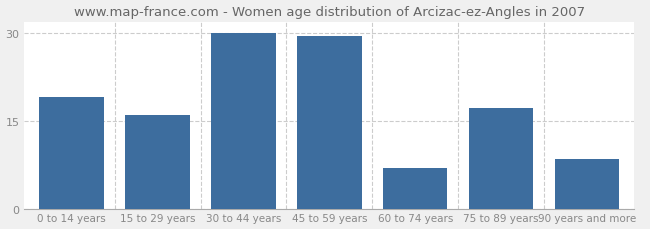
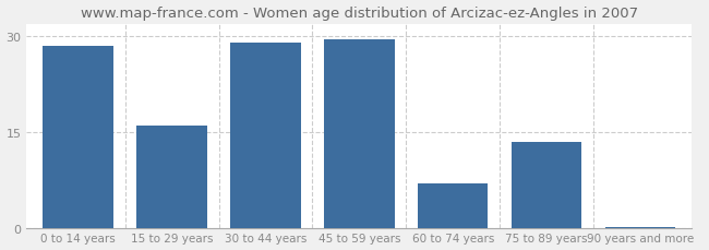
0 to 14 years: 19.2 -> 28.5
30 to 44 years: 30.0 -> 29.0
75 to 89 years: 17.2 -> 13.5
90 years and more: 8.6 -> 0.3
